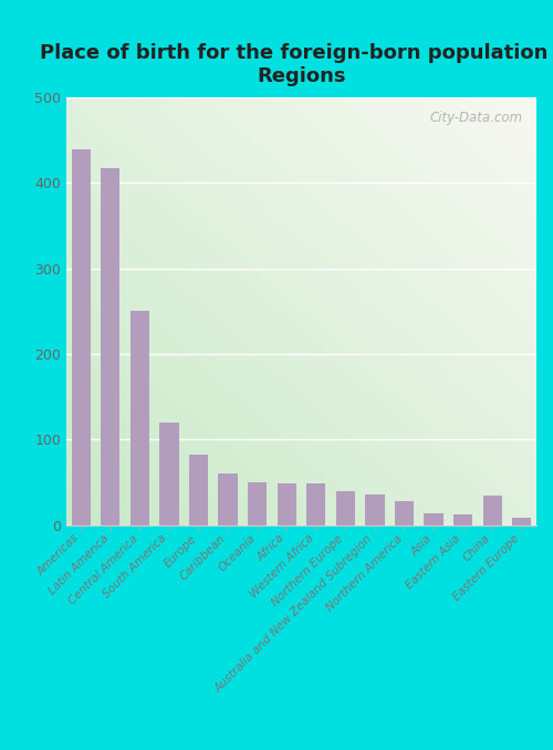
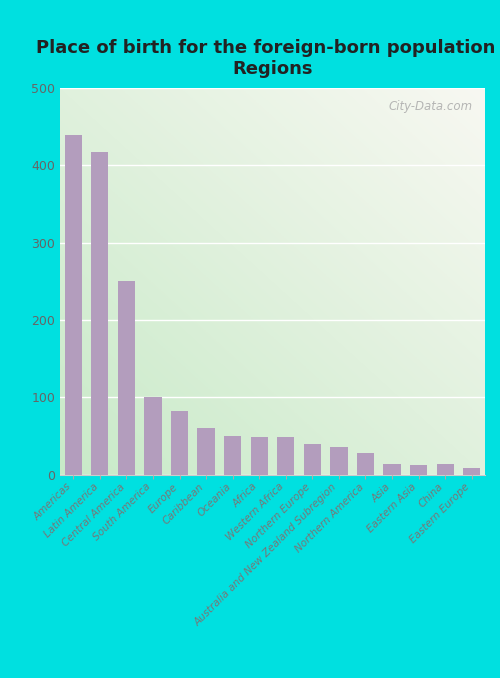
South America: 120 -> 101
China: 34 -> 14
